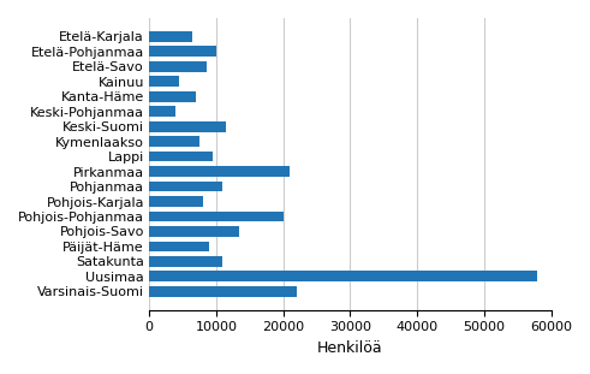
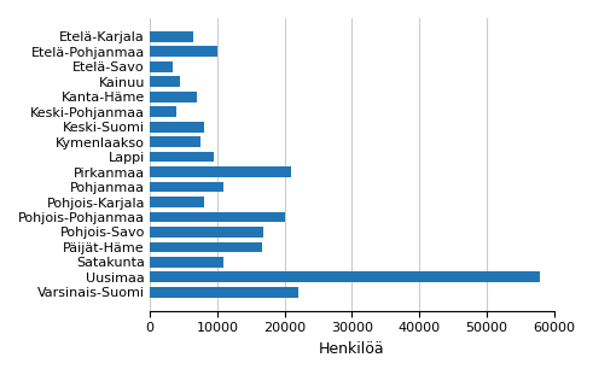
Etelä-Savo: 8500 -> 3400
Keski-Suomi: 11500 -> 8000
Pohjois-Savo: 13500 -> 16800
Päijät-Häme: 9000 -> 16600
